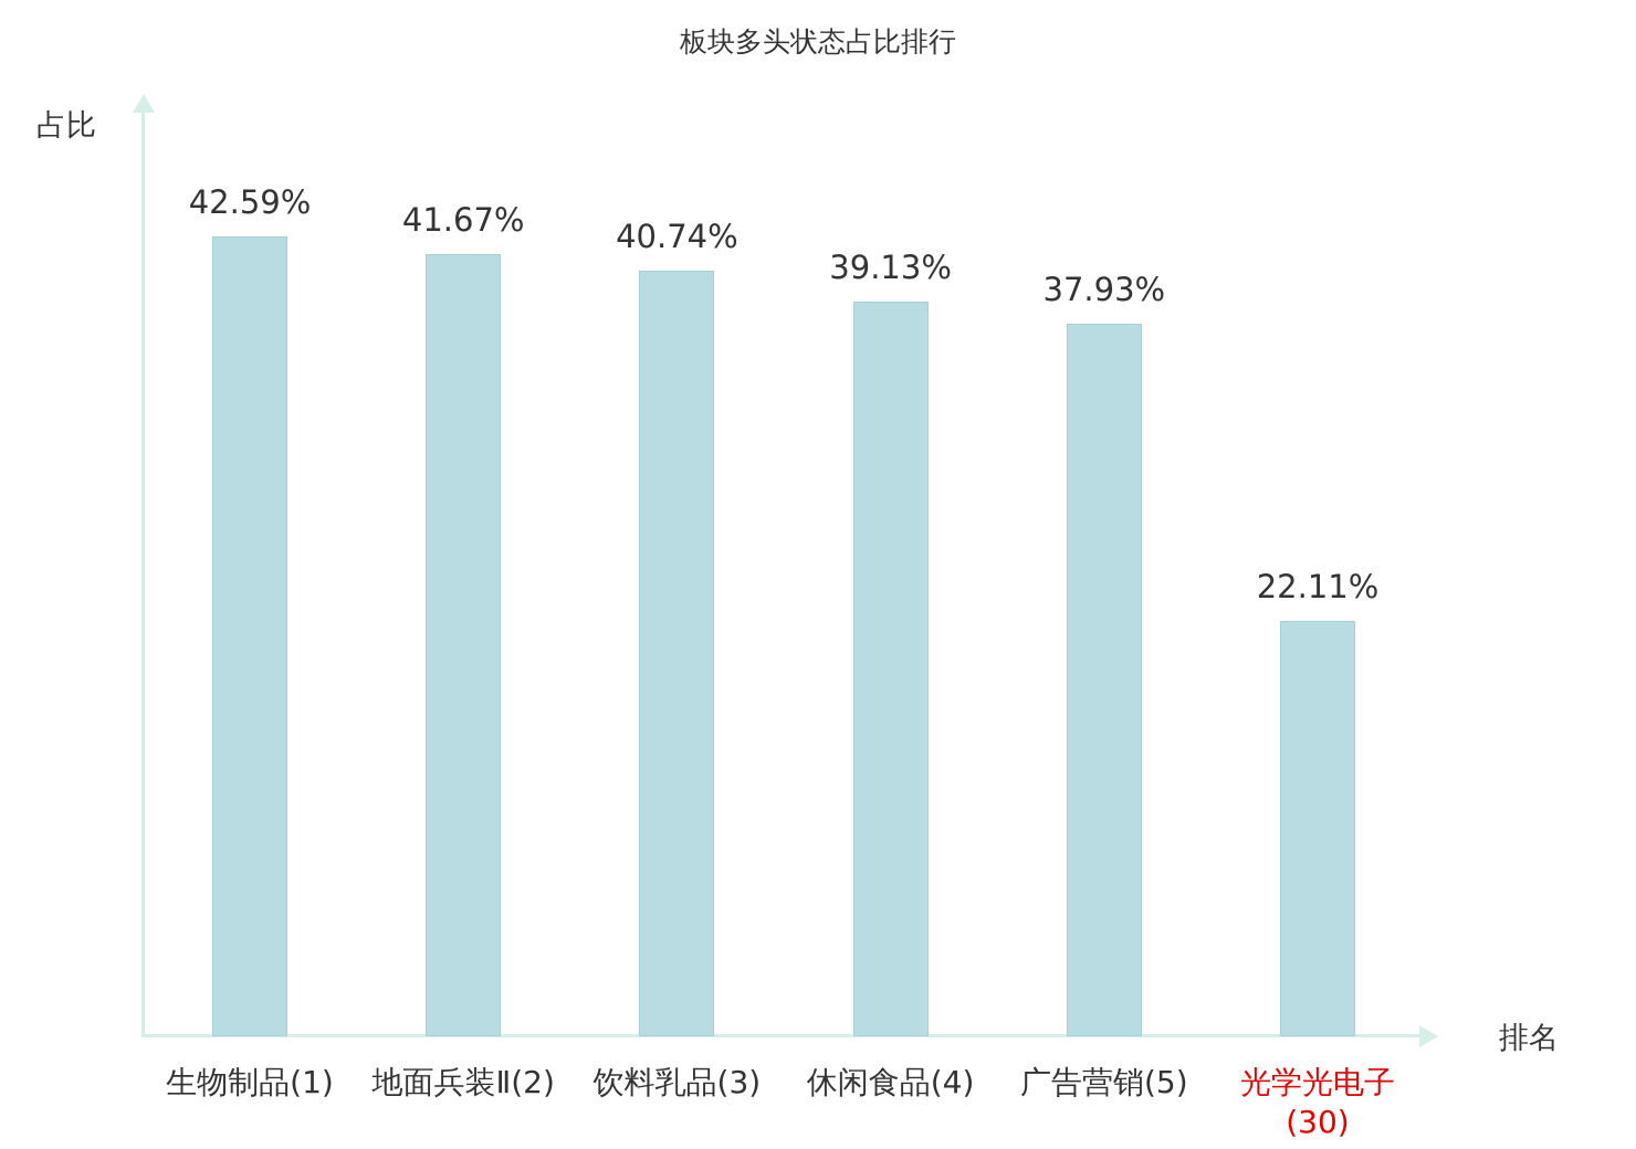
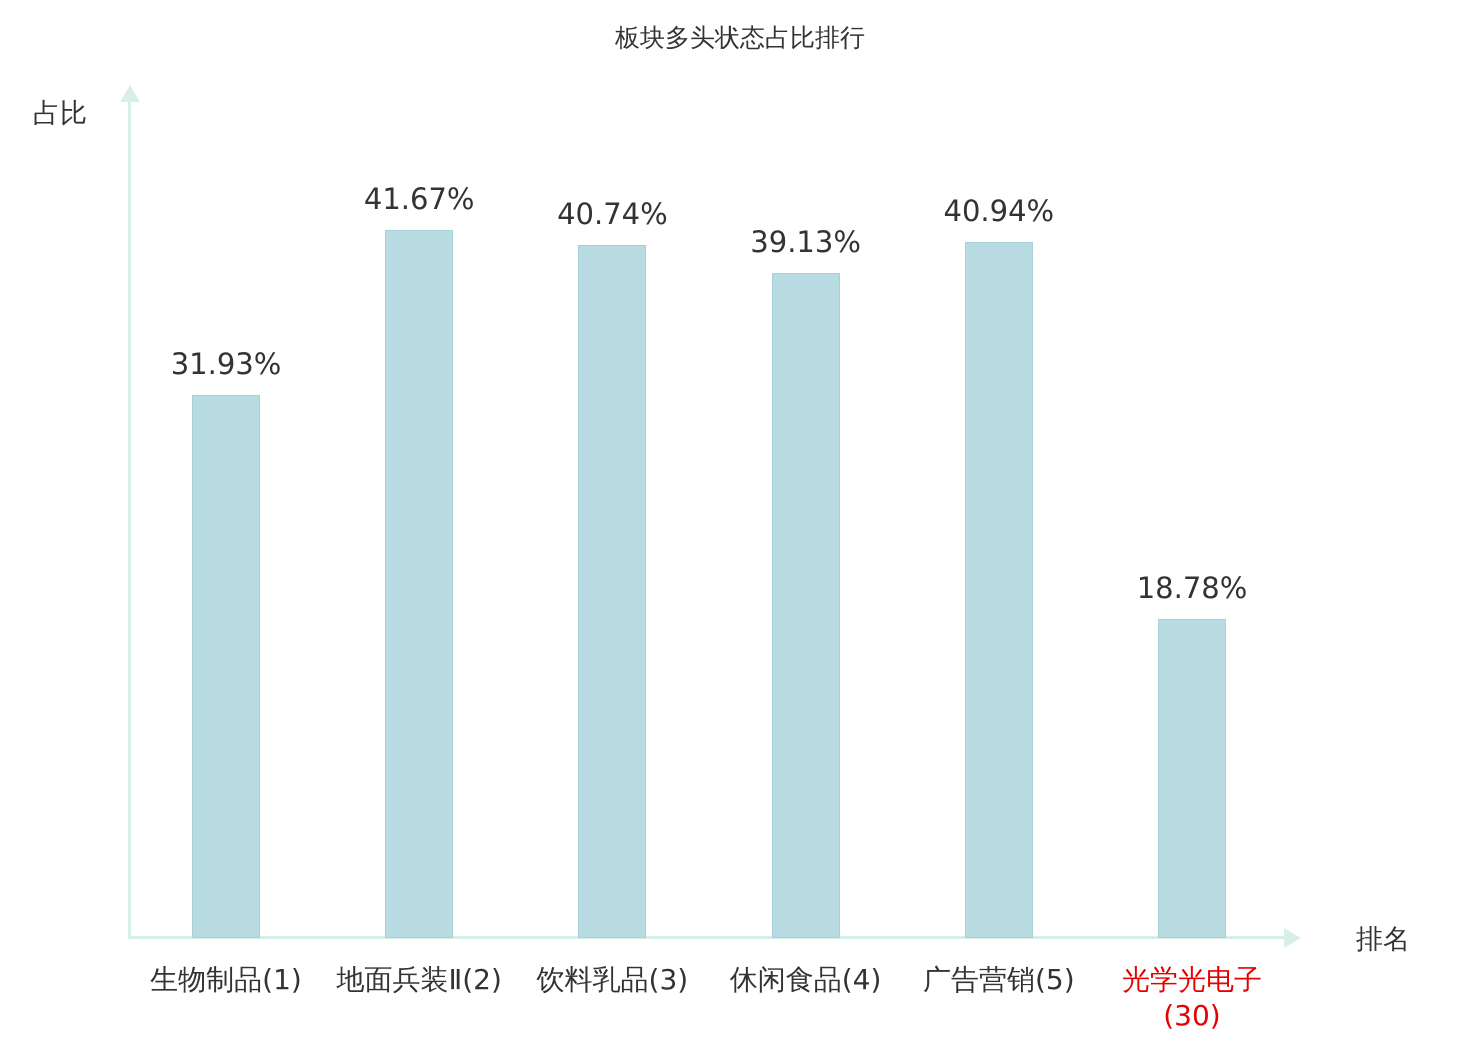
生物制品(1): 42.59% -> 31.93%
广告营销(5): 37.93% -> 40.94%
光学光电子(30): 22.11% -> 18.78%
